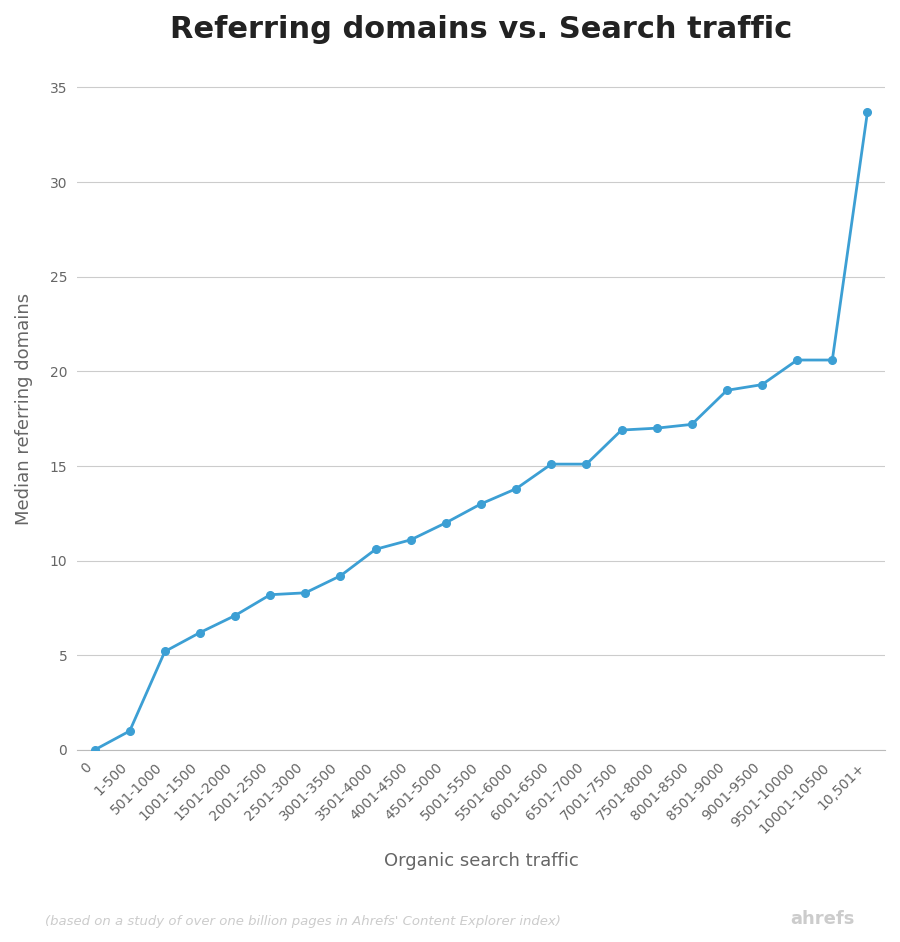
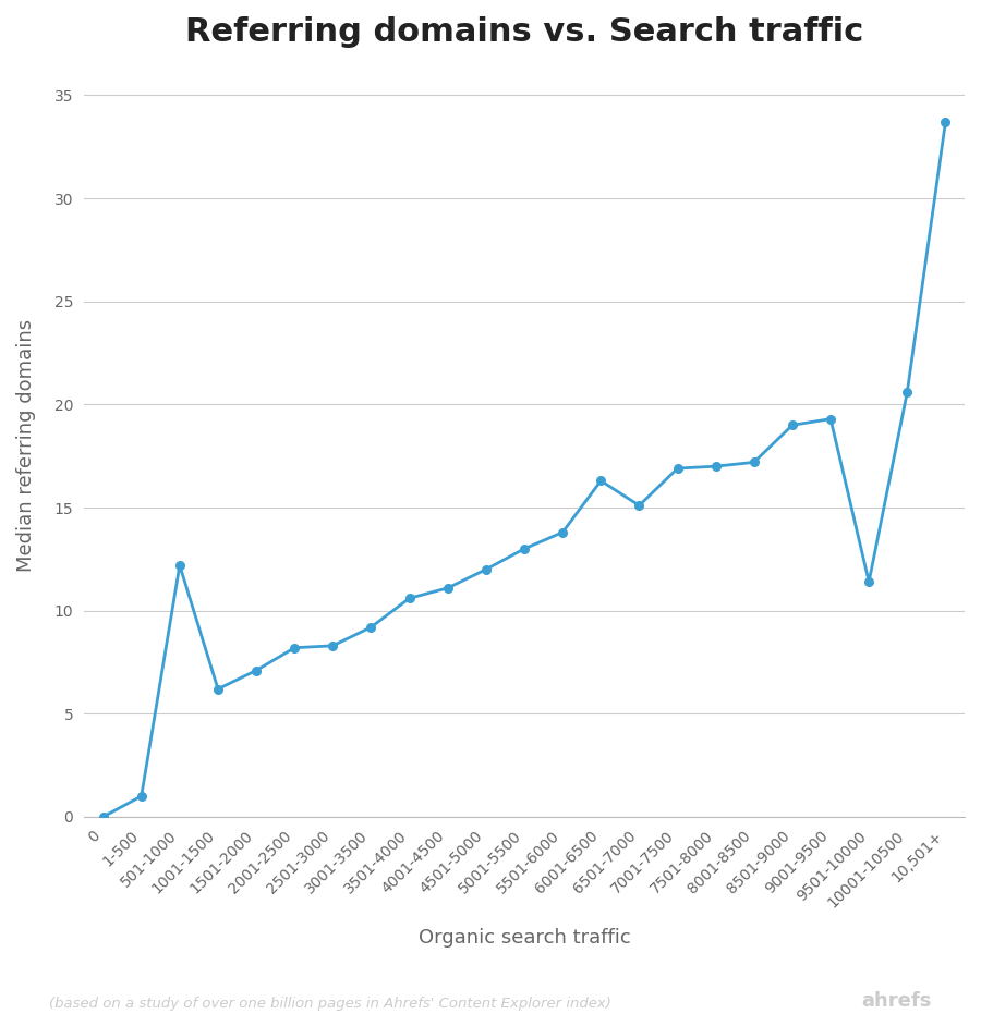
501-1000: 5.2 -> 12.2
6001-6500: 15.1 -> 16.3
9501-10000: 20.6 -> 11.4
